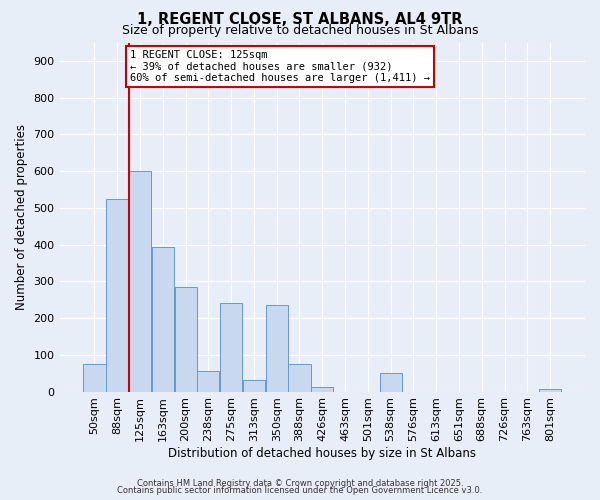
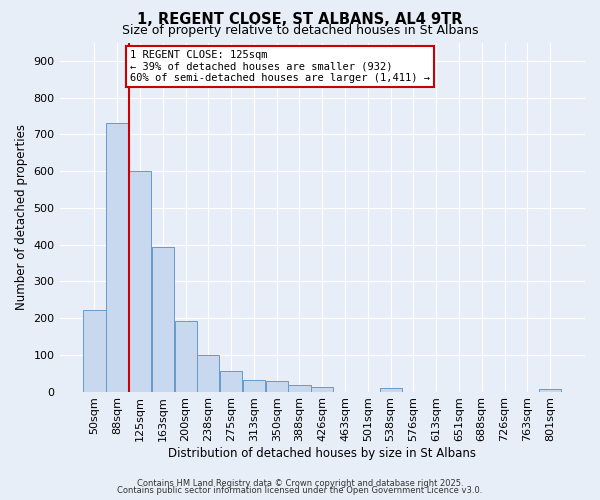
50sqm: 75 -> 222
88sqm: 525 -> 730
200sqm: 285 -> 193
238sqm: 55 -> 100
275sqm: 240 -> 55
350sqm: 235 -> 28
388sqm: 75 -> 18
538sqm: 50 -> 10
